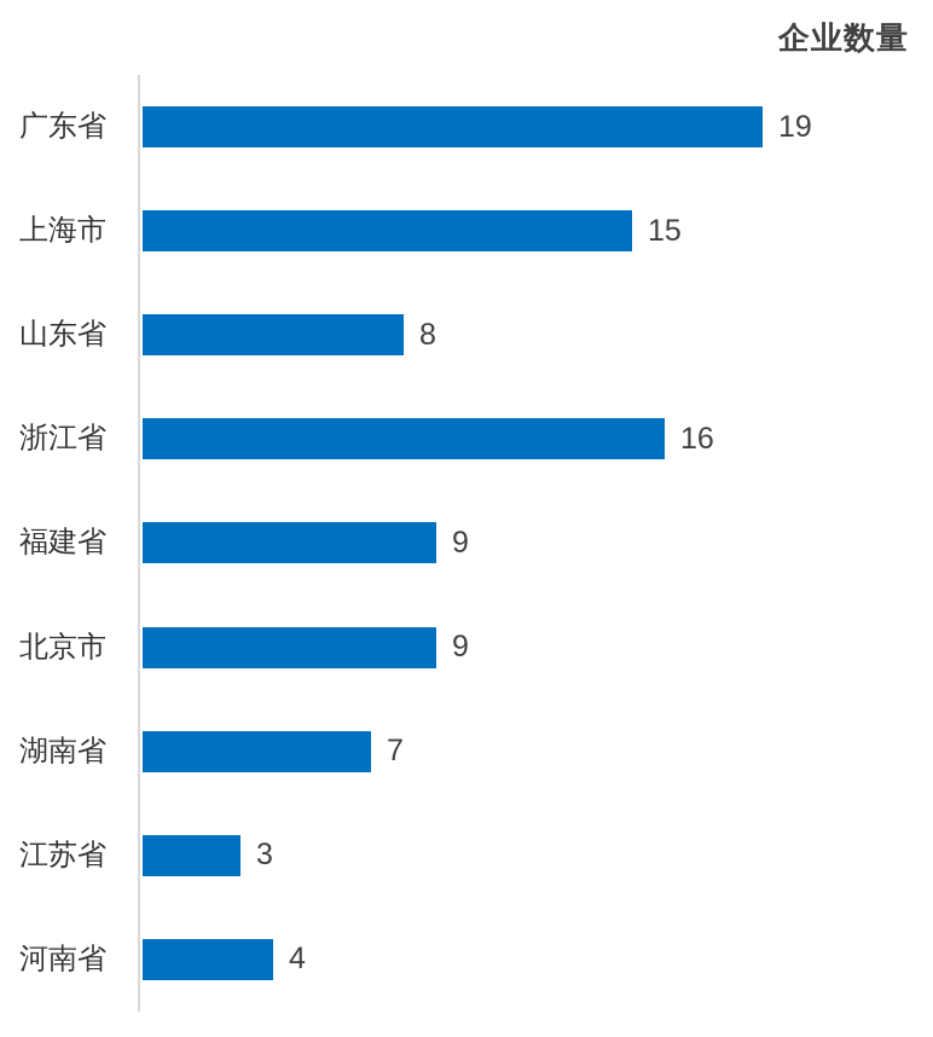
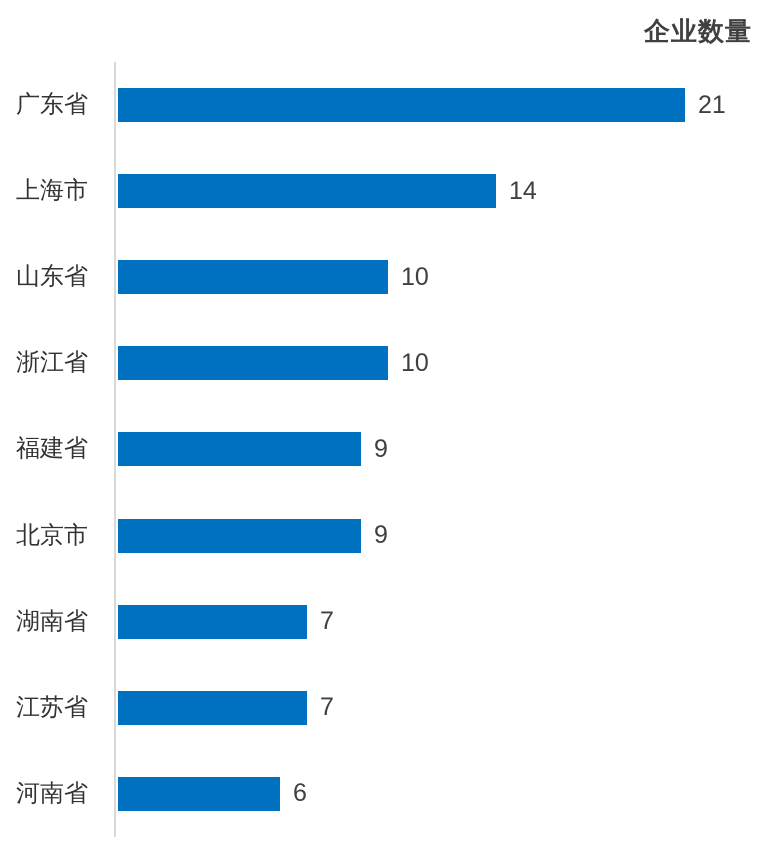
广东省: 19 -> 21
上海市: 15 -> 14
山东省: 8 -> 10
浙江省: 16 -> 10
江苏省: 3 -> 7
河南省: 4 -> 6
